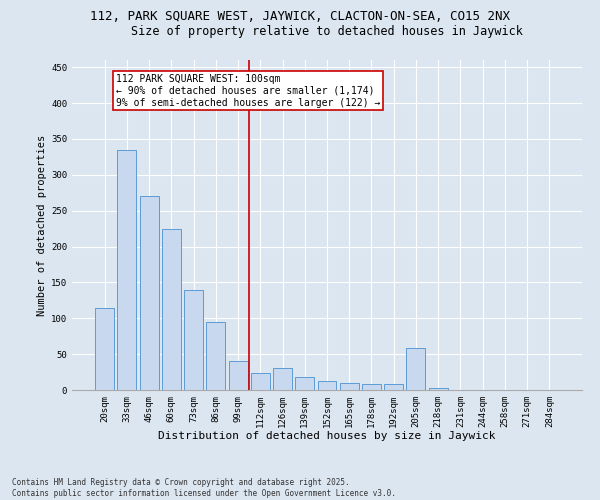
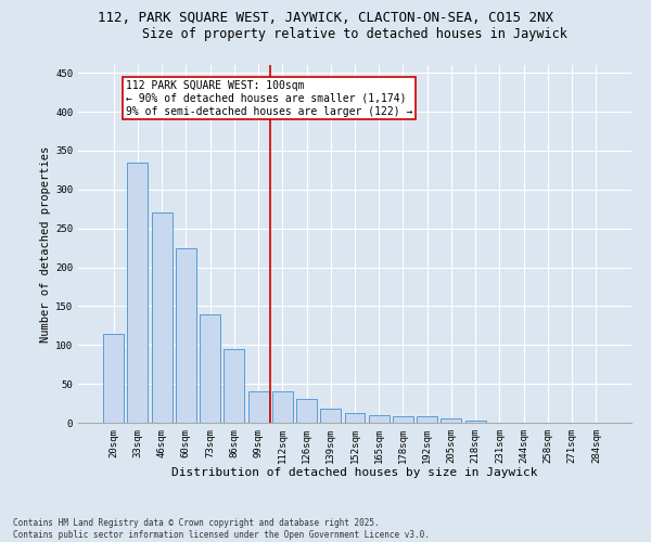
112sqm: 24 -> 40
205sqm: 58 -> 5
